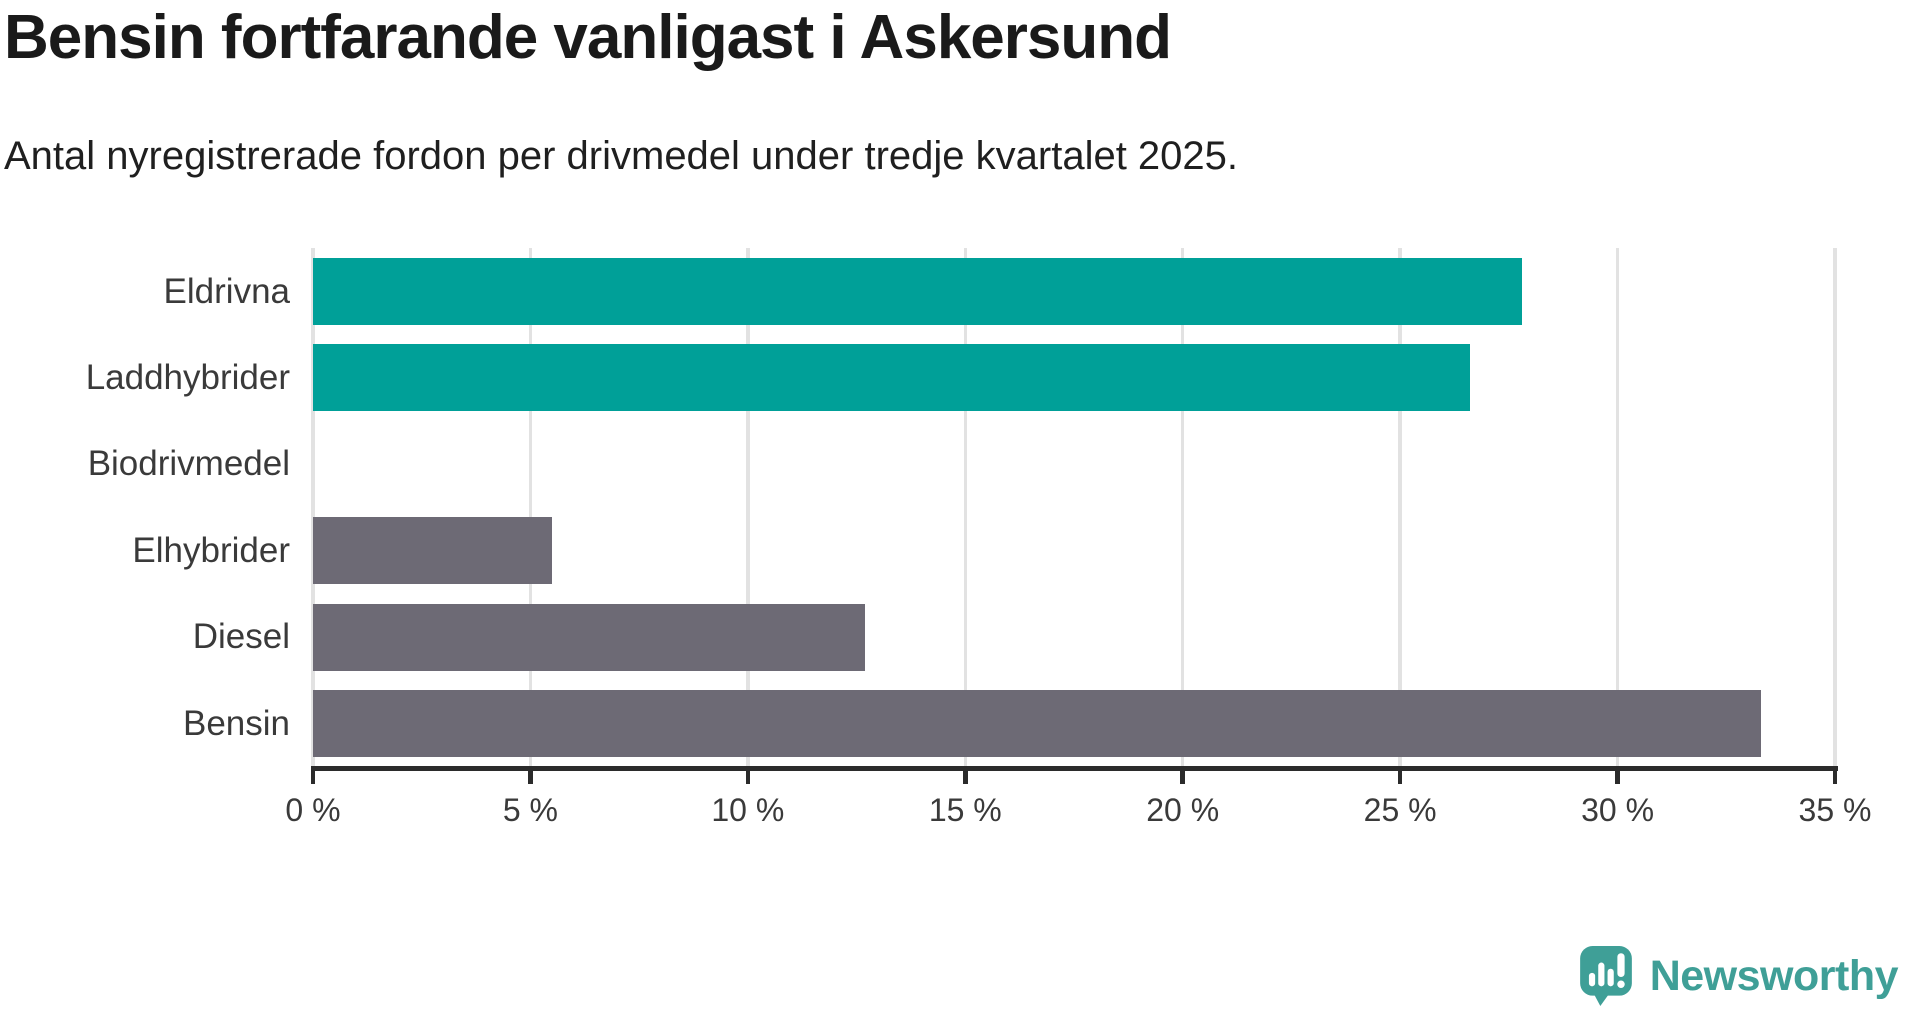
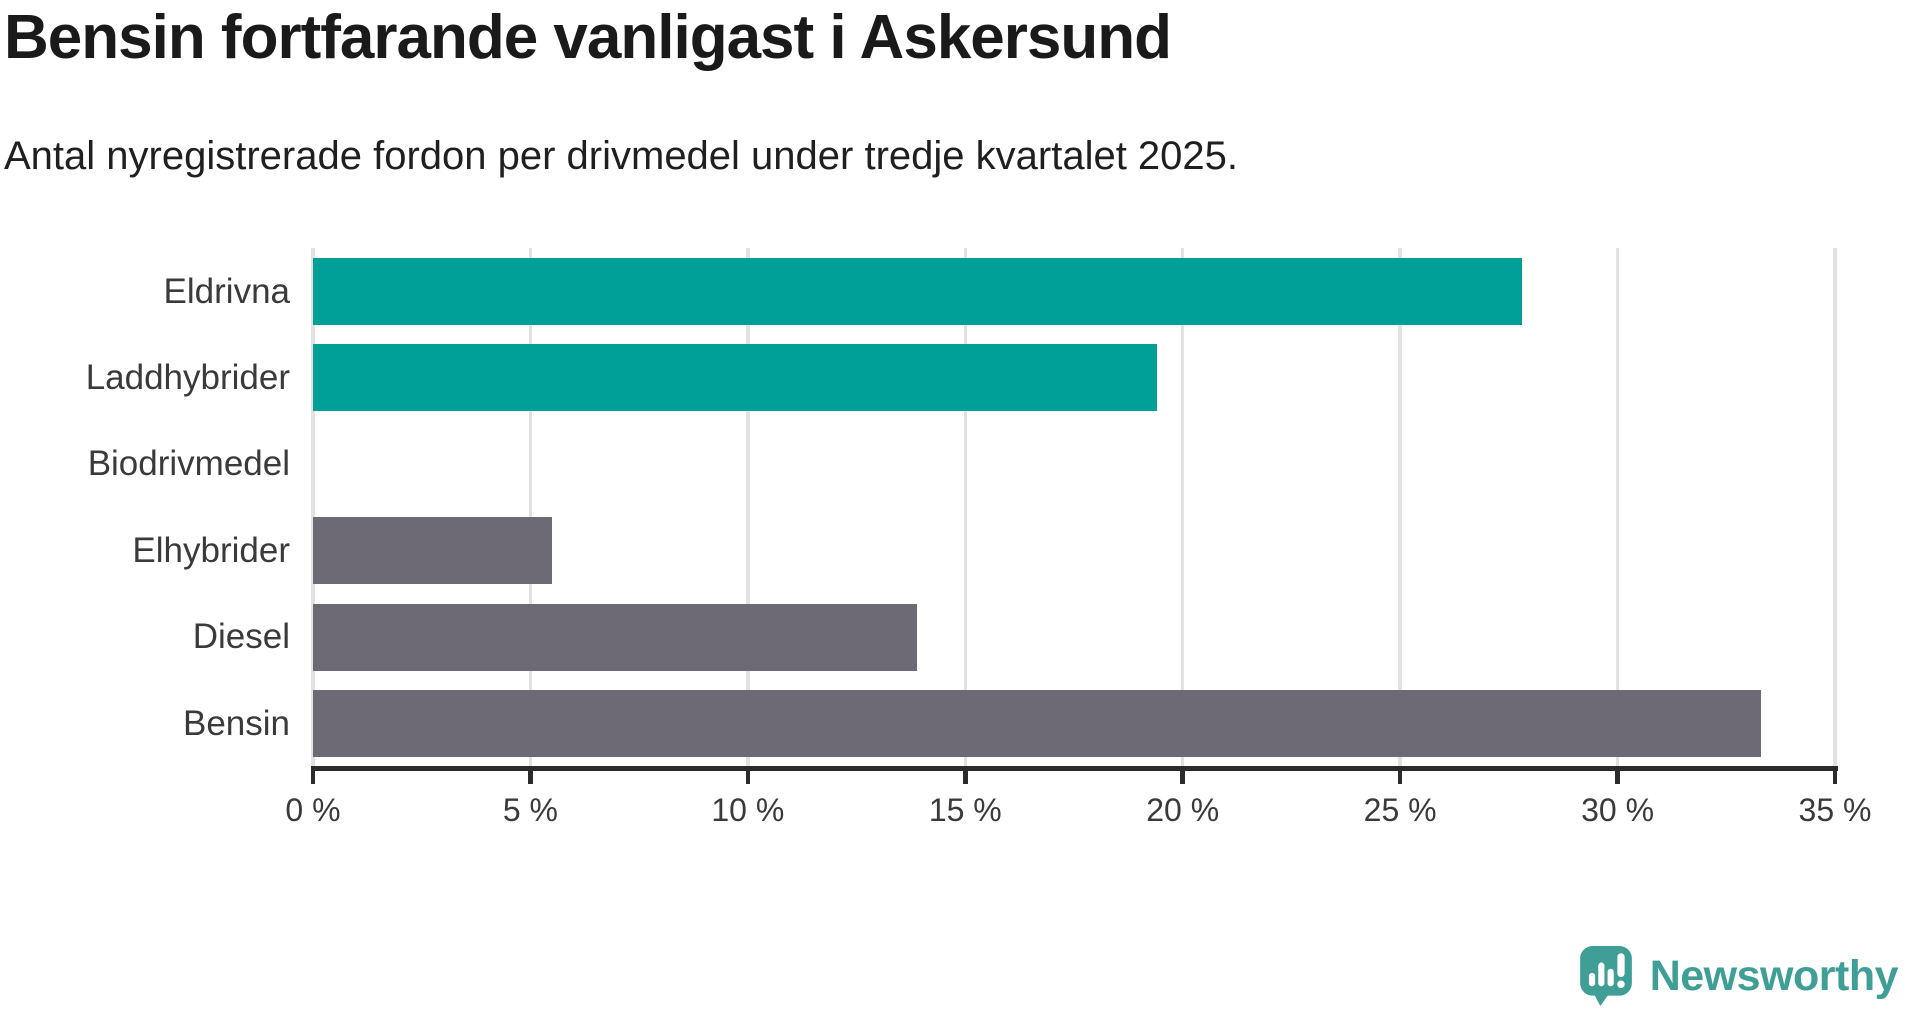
Laddhybrider: 26.6% -> 19.4%
Diesel: 12.7% -> 13.9%
